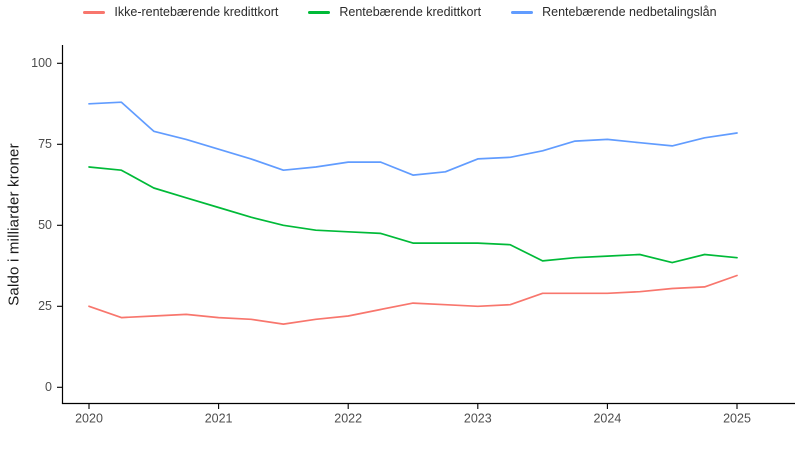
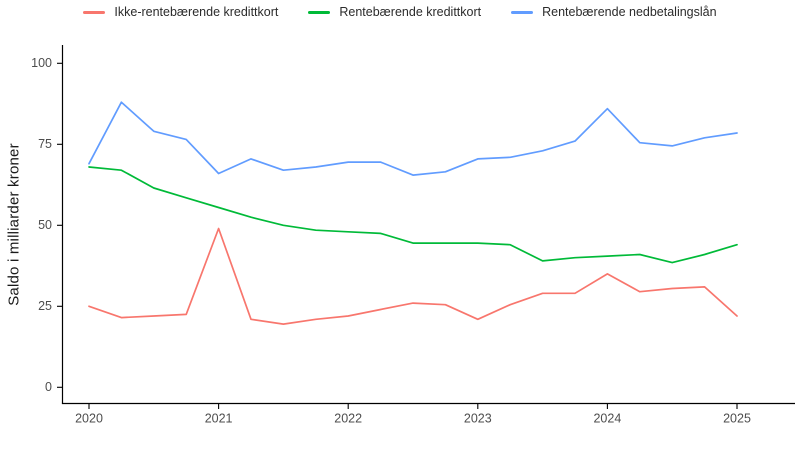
Rentebærende nedbetalingslån/2020: 88 -> 69
Ikke-rentebærende kredittkort/2021: 22 -> 49
Rentebærende nedbetalingslån/2021: 74 -> 66
Ikke-rentebærende kredittkort/2023: 25 -> 21
Ikke-rentebærende kredittkort/2024: 29 -> 35
Rentebærende nedbetalingslån/2024: 76 -> 86
Ikke-rentebærende kredittkort/2025: 34 -> 22
Rentebærende kredittkort/2025: 40 -> 44
